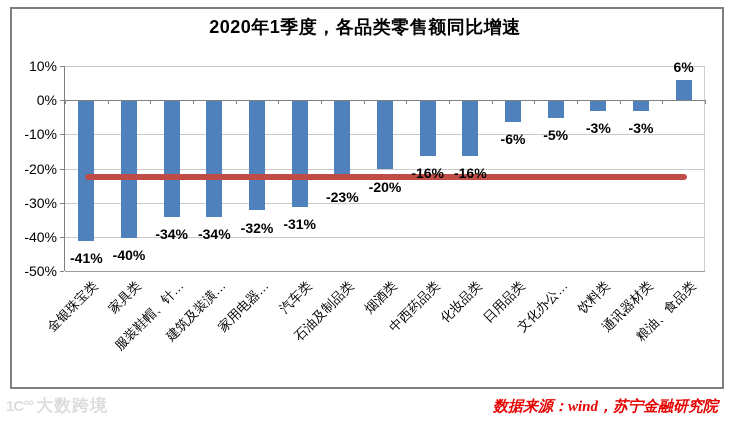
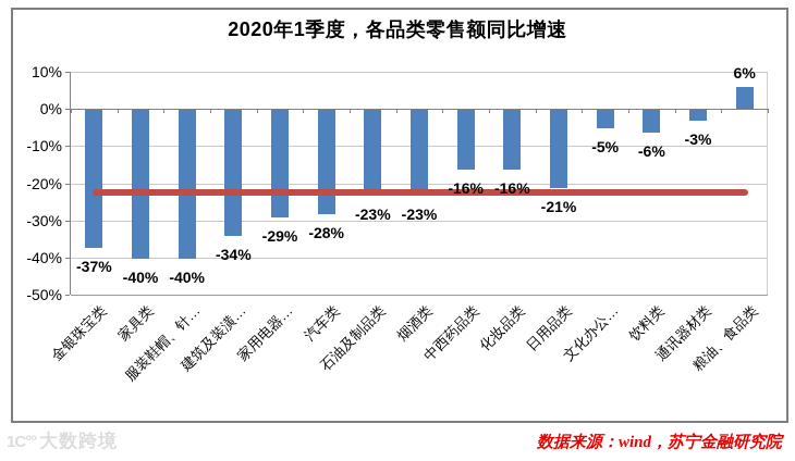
金银珠宝类: -41% -> -37%
服装鞋帽、针…: -34% -> -40%
家用电器…: -32% -> -29%
汽车类: -31% -> -28%
烟酒类: -20% -> -23%
日用品类: -6% -> -21%
饮料类: -3% -> -6%
